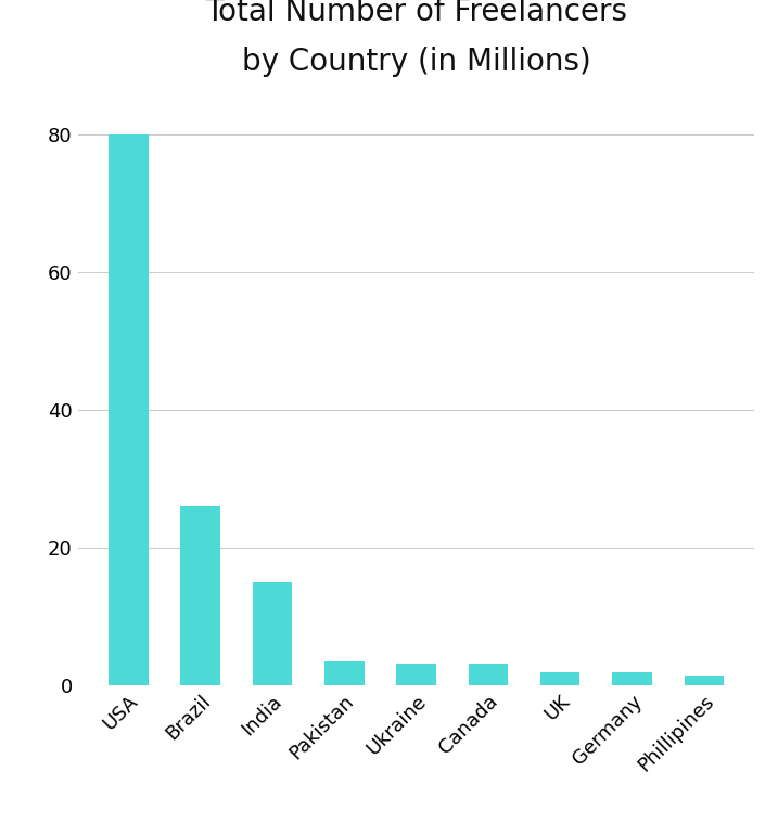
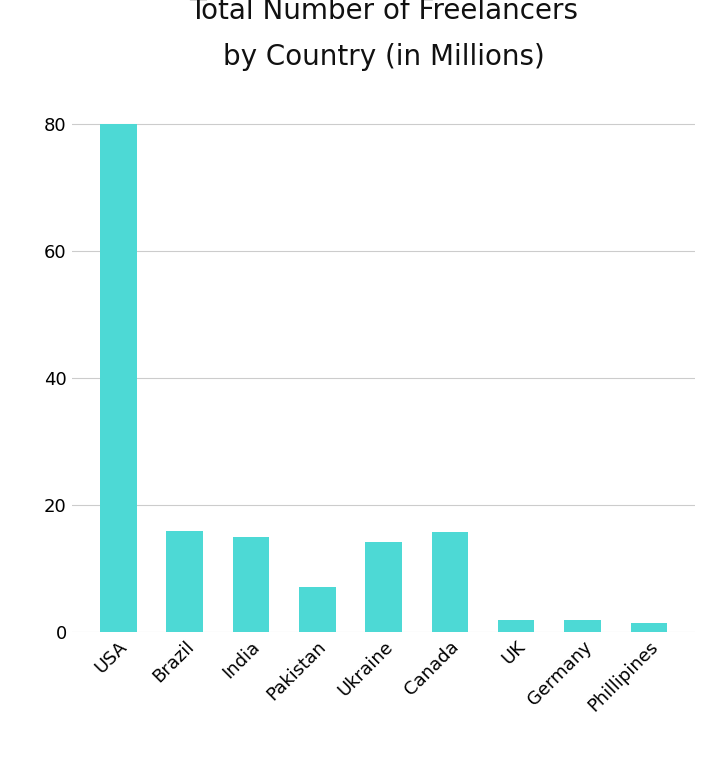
Brazil: 26.0 -> 16.0
Pakistan: 3.5 -> 7.2
Ukraine: 3.2 -> 14.2
Canada: 3.2 -> 15.8
